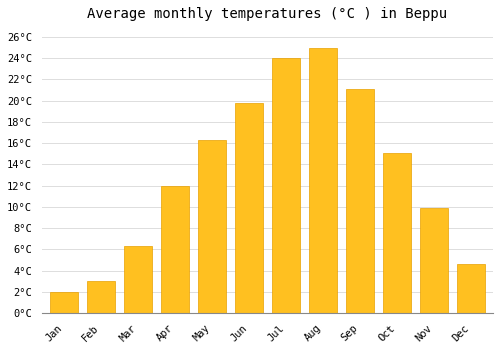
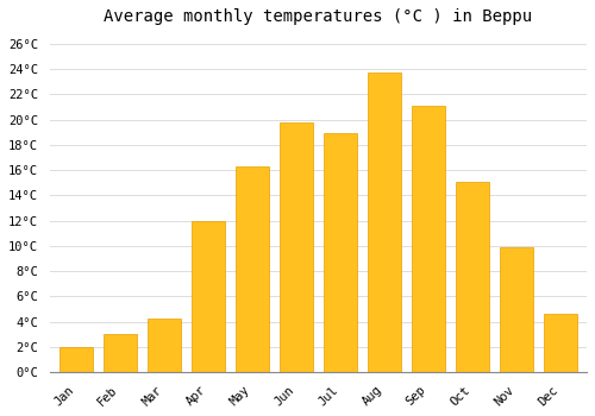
Mar: 6.3°C -> 4.2°C
Jul: 24.0°C -> 18.9°C
Aug: 25.0°C -> 23.7°C
